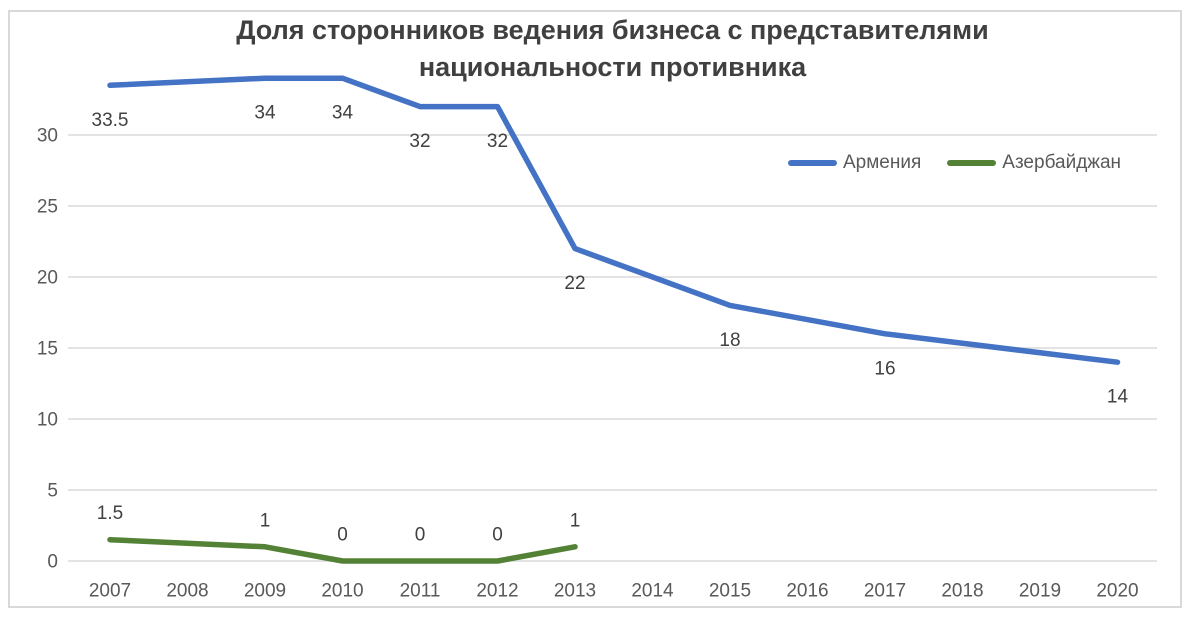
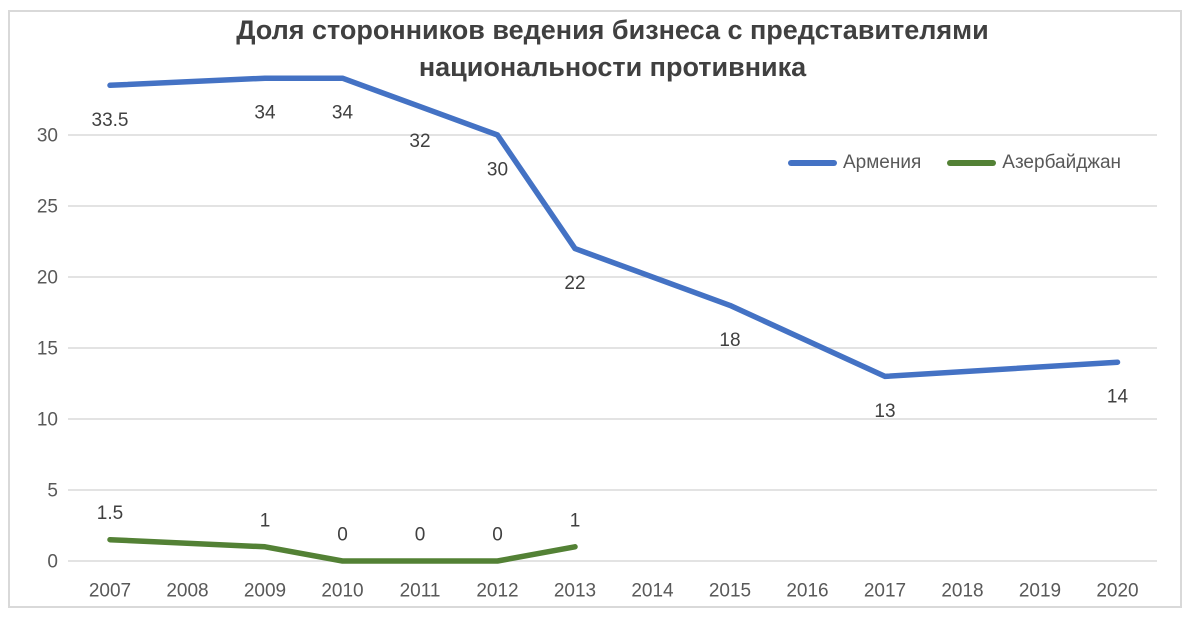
Армения/2012: 32 -> 30
Армения/2017: 16 -> 13
